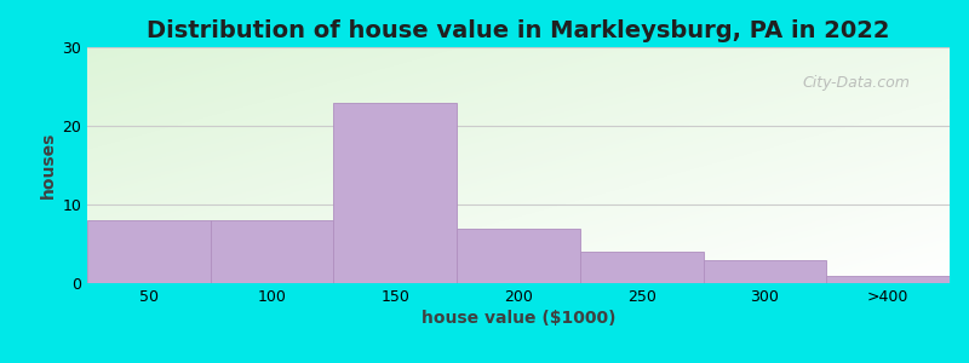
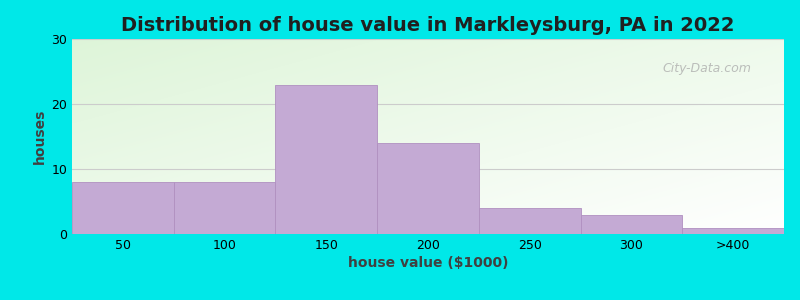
200: 7 -> 14
